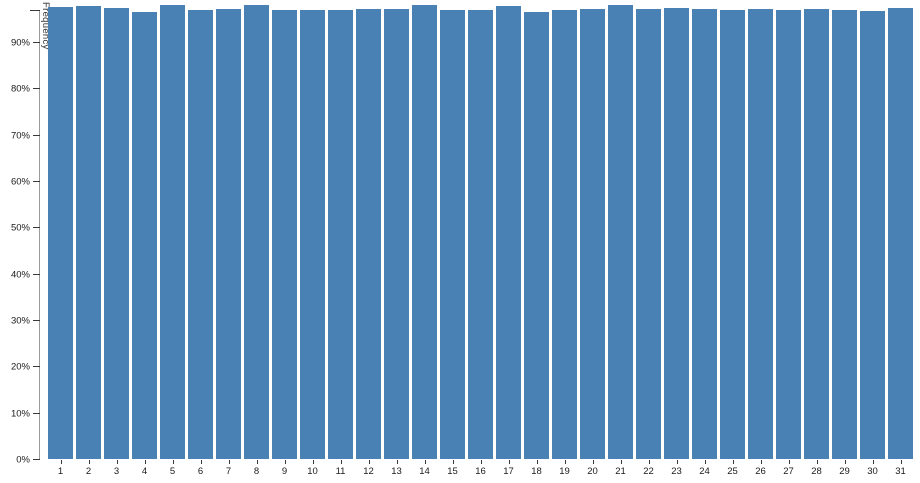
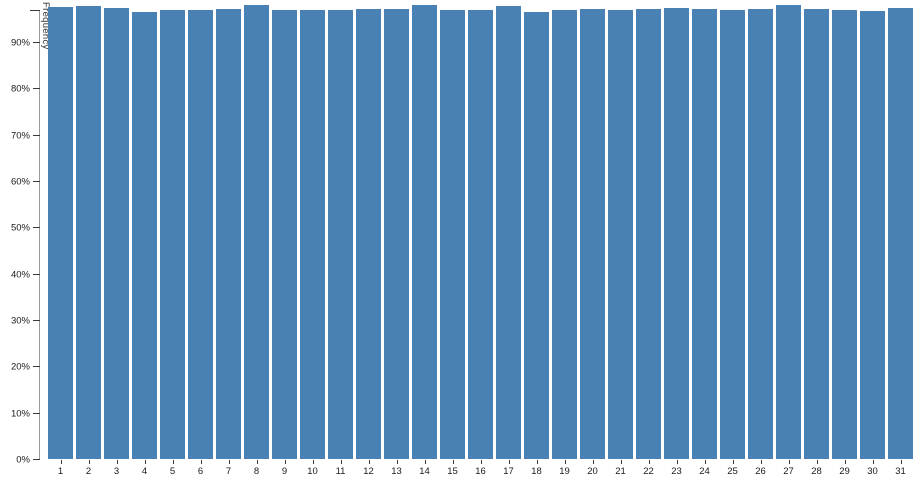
5: 98% -> 97%
21: 98% -> 97%
27: 97% -> 98%
